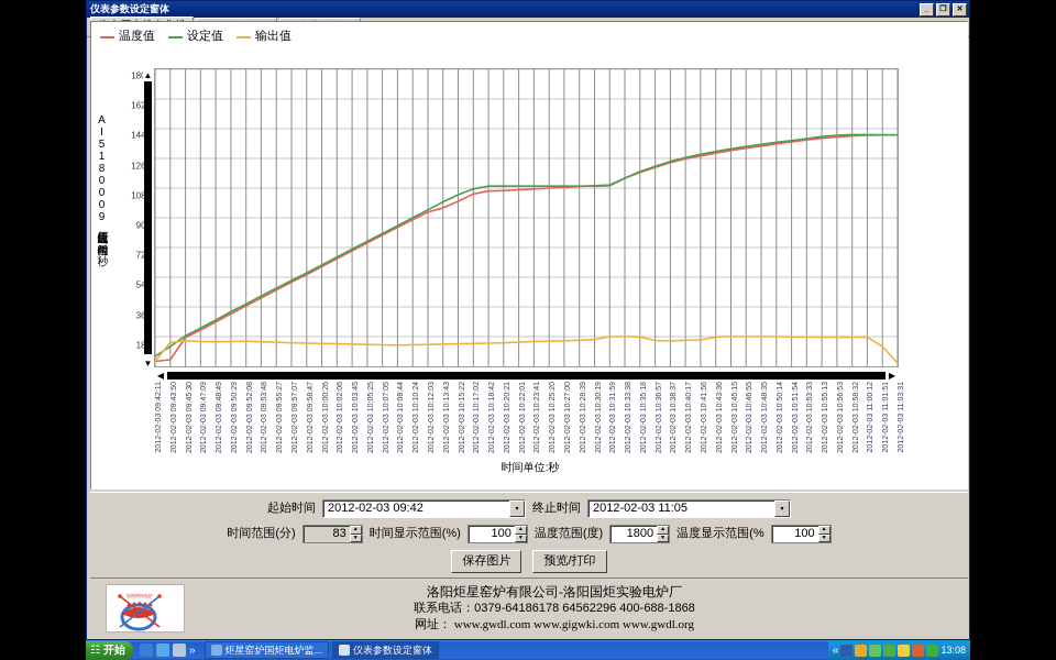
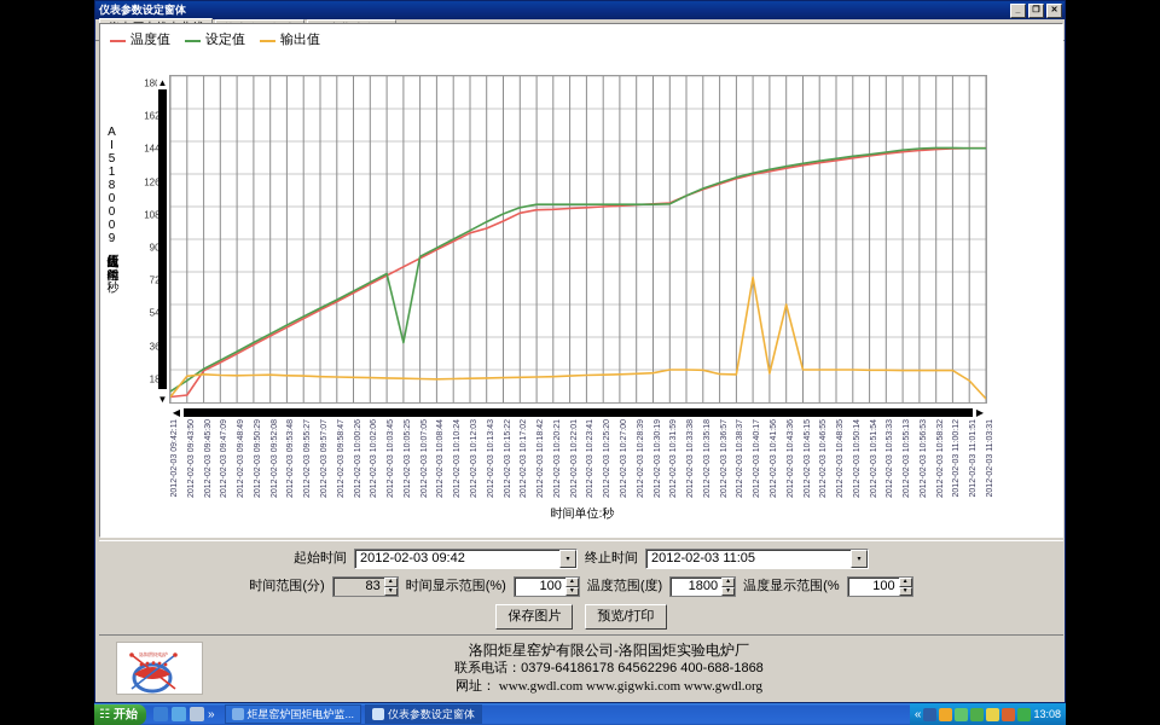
设定值/2012-02-03 10:05:25: 760 -> 330
输出值/2012-02-03 10:40:17: 160 -> 690
输出值/2012-02-03 10:43:36: 180 -> 540
